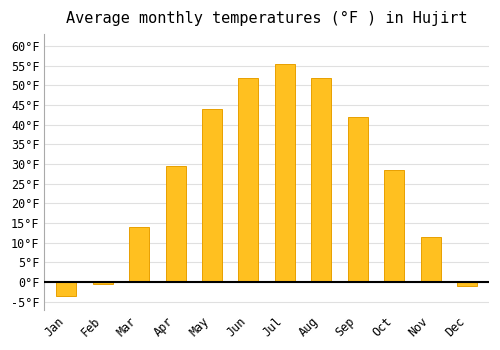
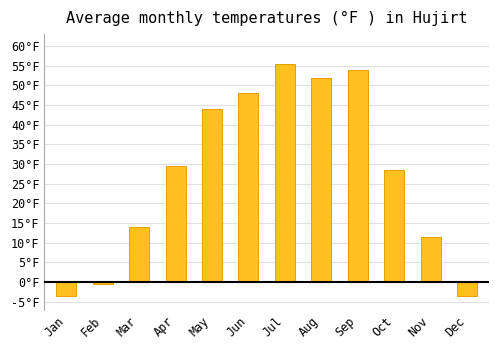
Jun: 52.0°F -> 48.0°F
Sep: 42.0°F -> 54.0°F
Dec: -1.0°F -> -3.5°F
